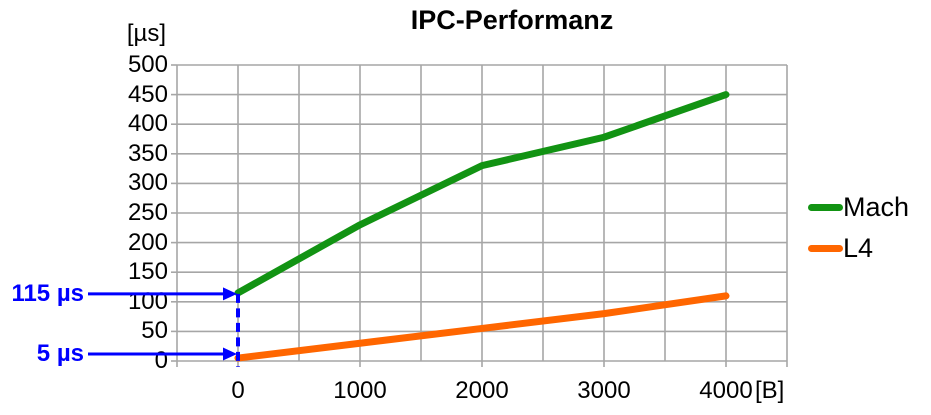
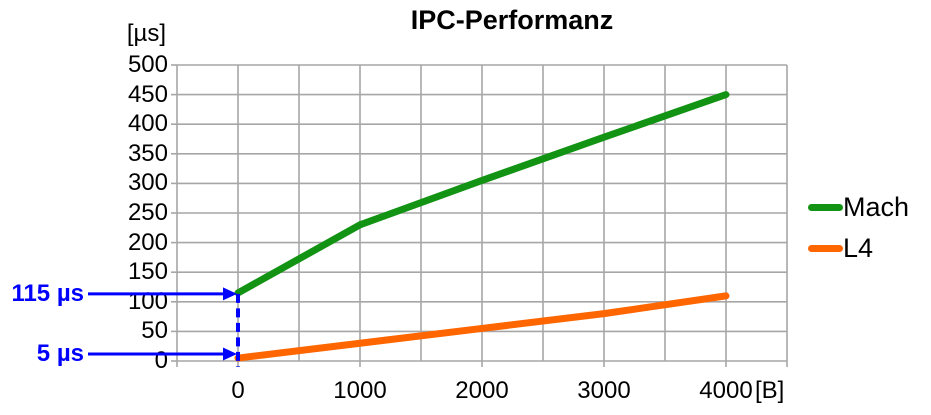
Mach/2000: 330 -> 300
